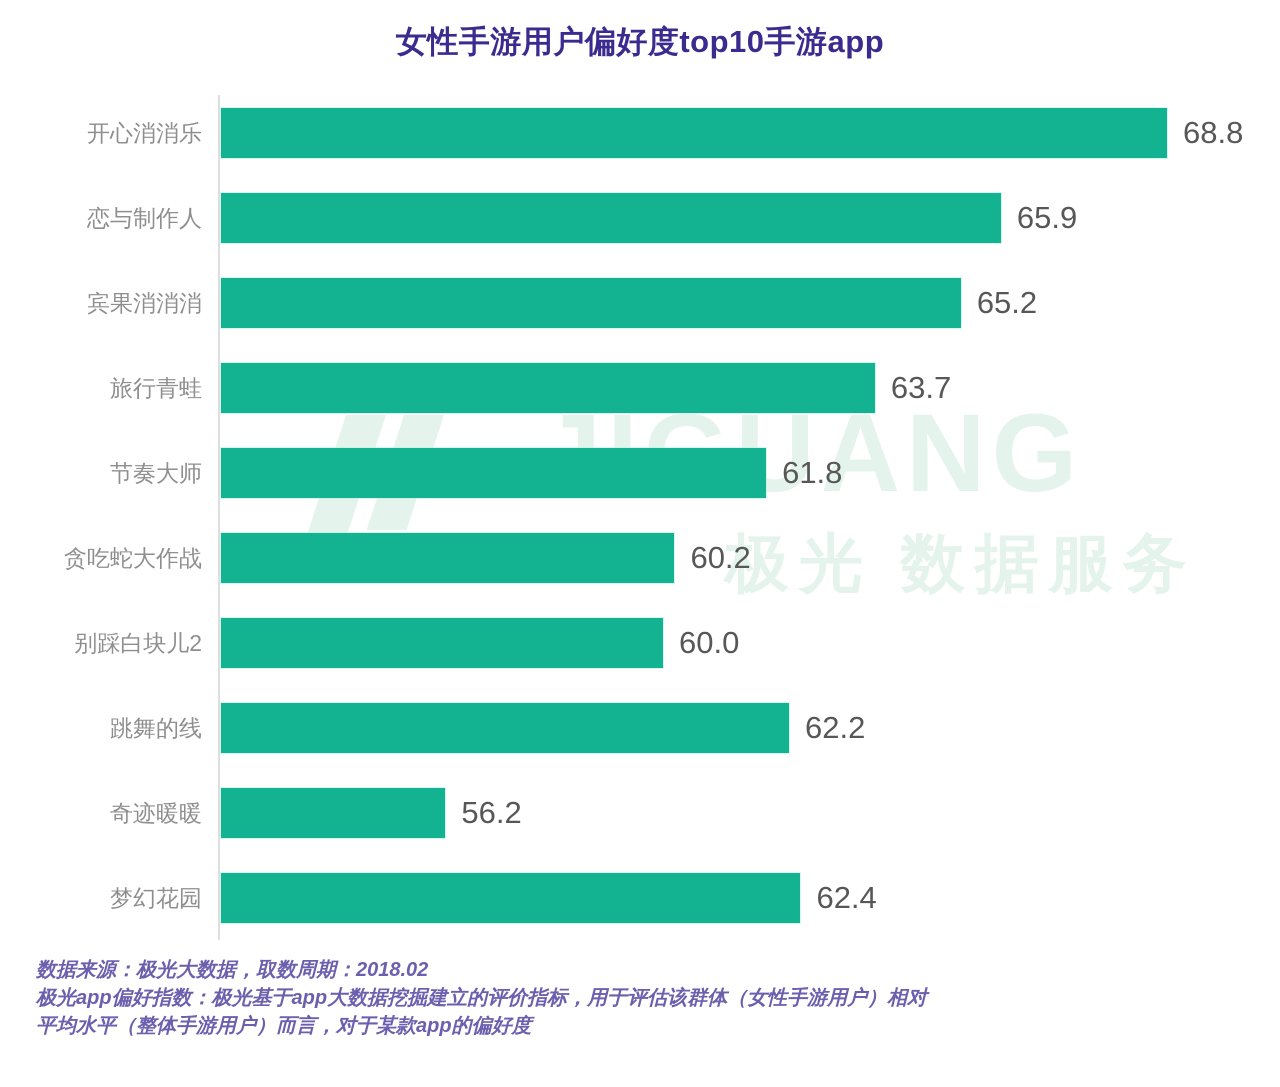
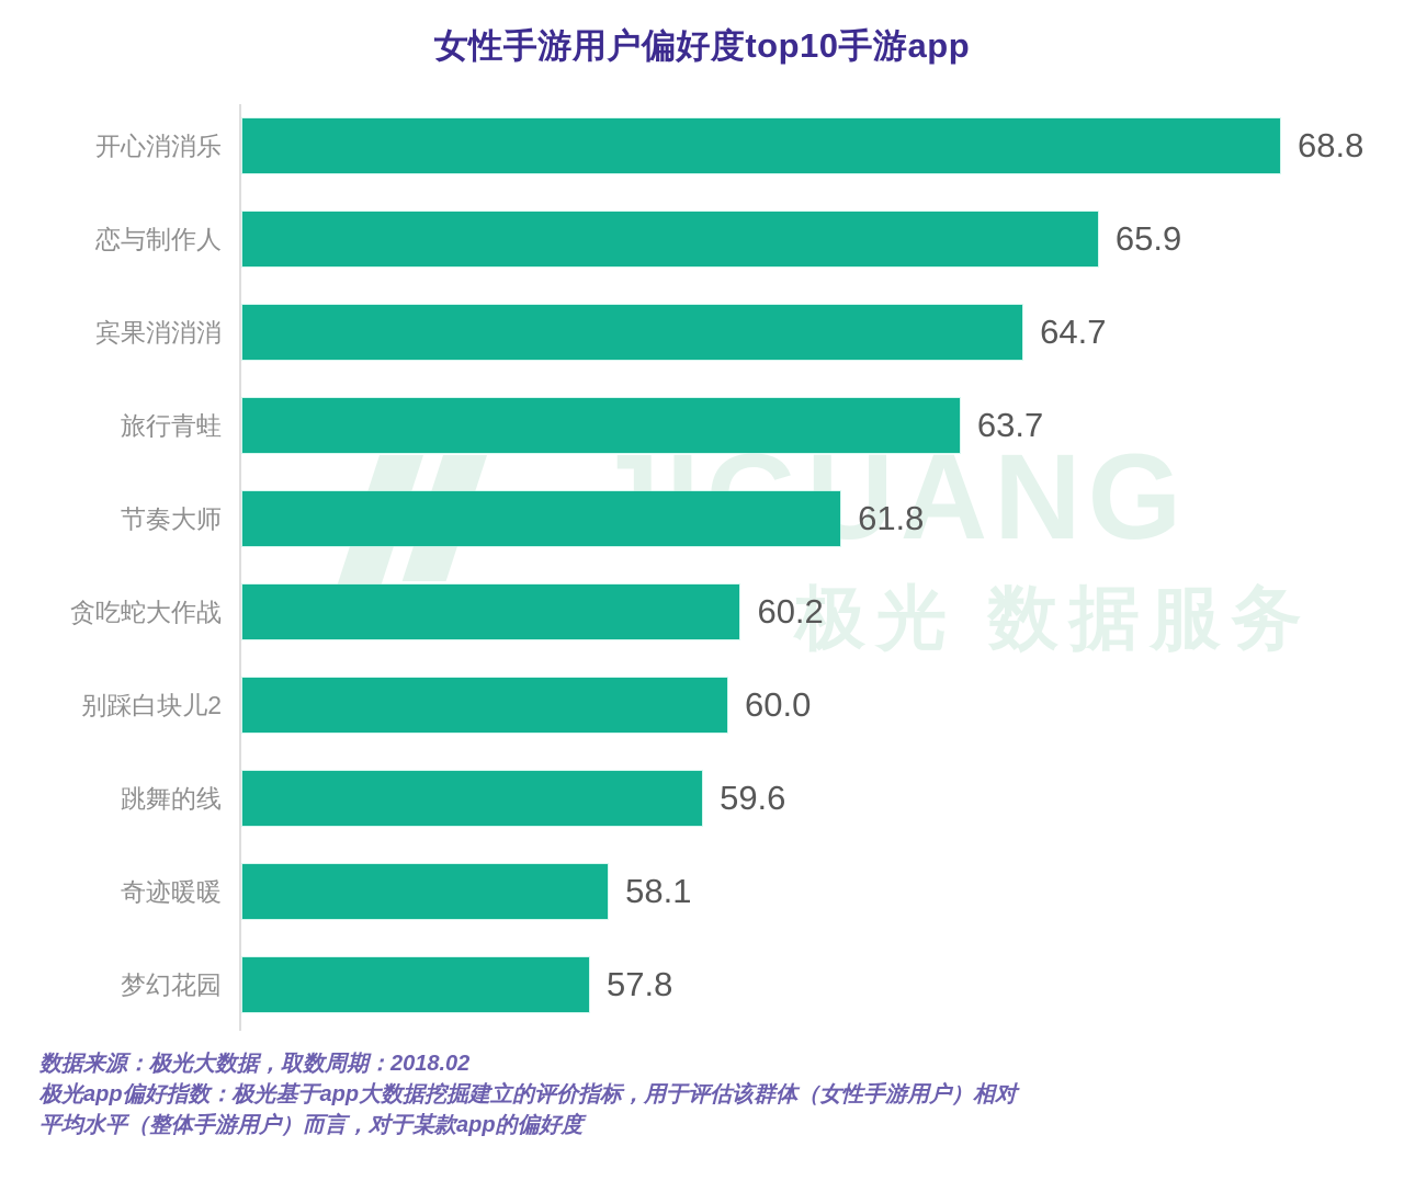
宾果消消消: 65.2 -> 64.7
跳舞的线: 62.2 -> 59.6
奇迹暖暖: 56.2 -> 58.1
梦幻花园: 62.4 -> 57.8
